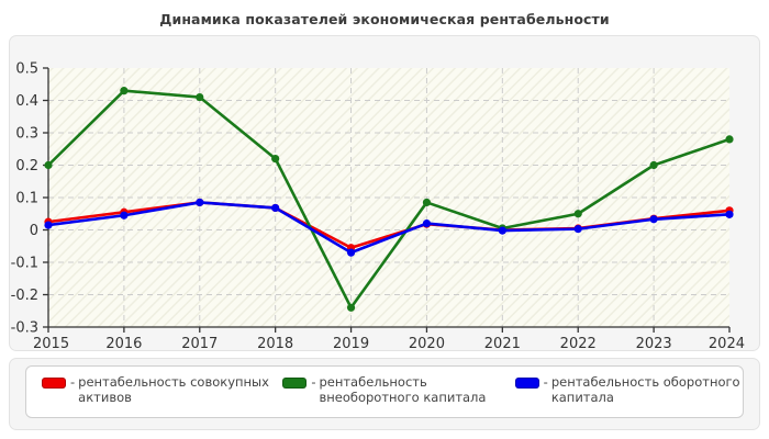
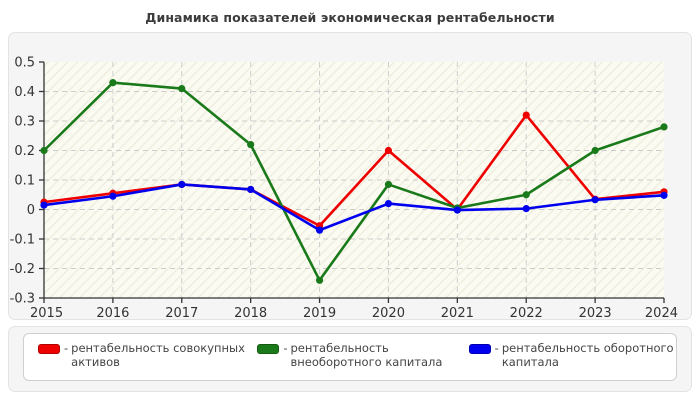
рентабельность совокупных активов/2020: 0.02 -> 0.20
рентабельность совокупных активов/2022: 0.01 -> 0.32
